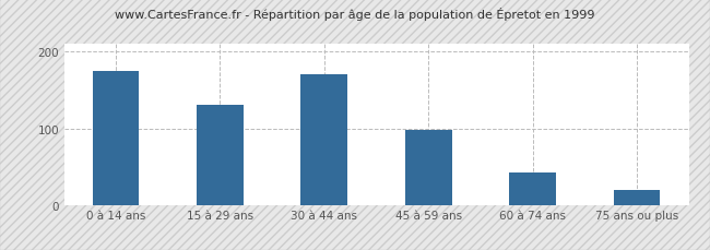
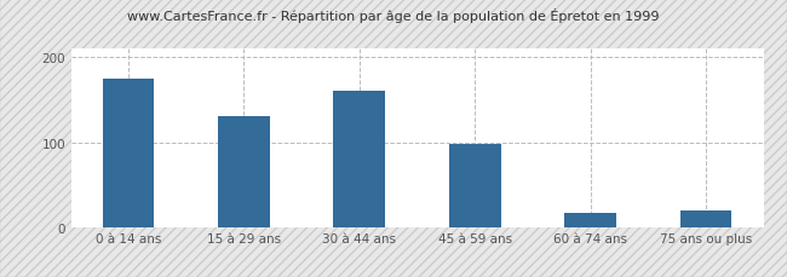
30 à 44 ans: 170 -> 160
60 à 74 ans: 42 -> 16
